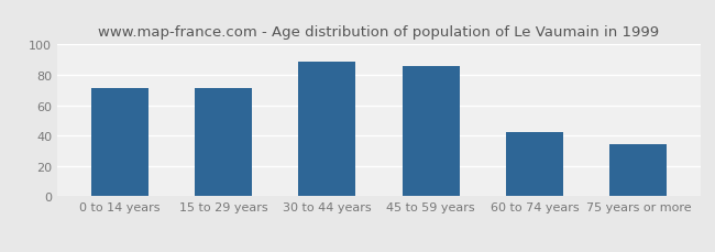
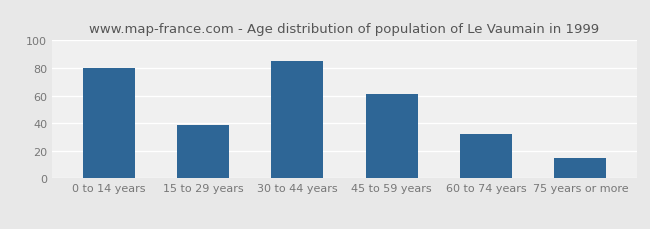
0 to 14 years: 71 -> 80
15 to 29 years: 71 -> 39
30 to 44 years: 89 -> 85
45 to 59 years: 86 -> 61
60 to 74 years: 42 -> 32
75 years or more: 34 -> 15
